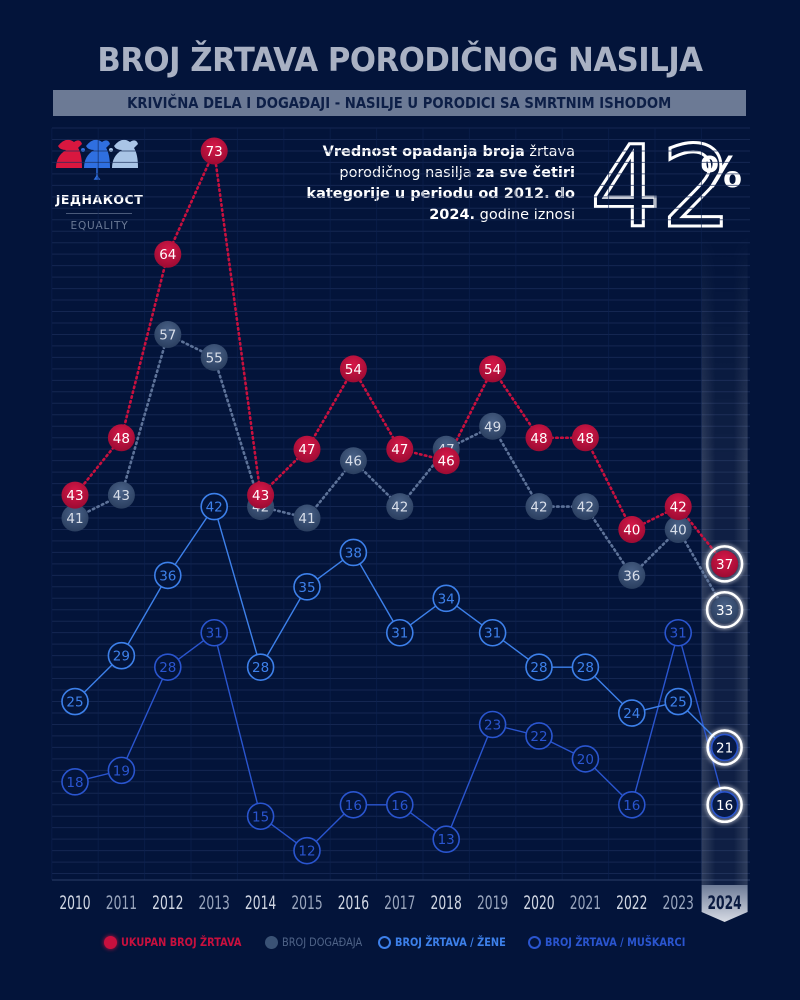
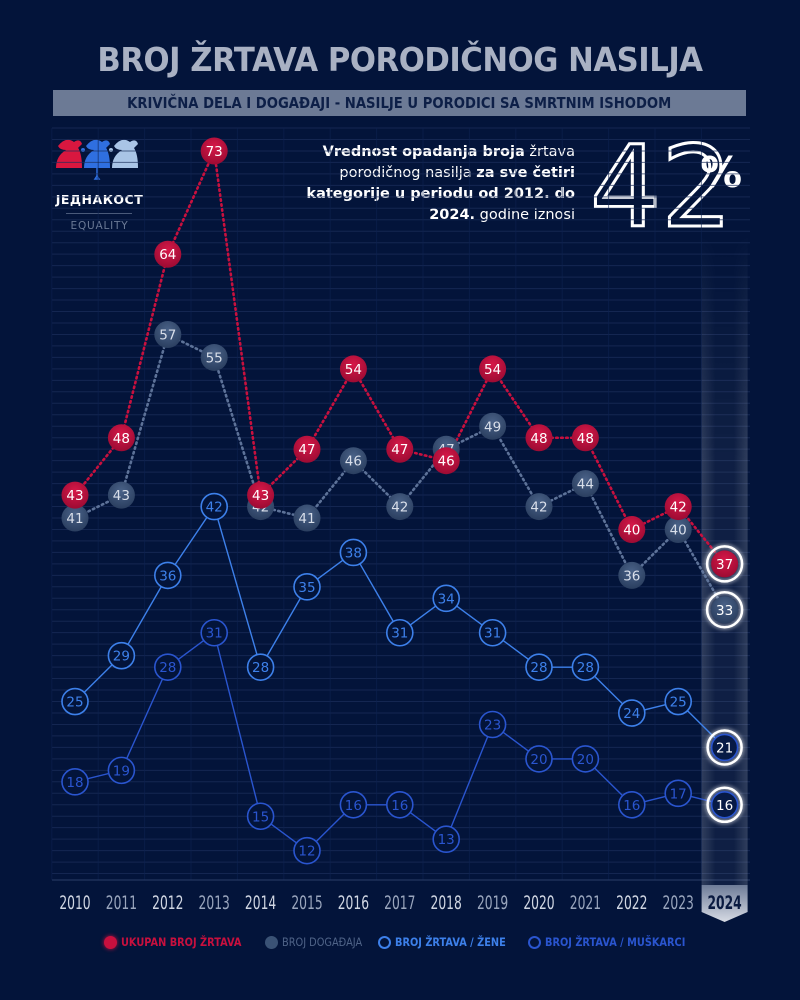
BROJ ŽRTAVA / MUŠKARCI/2020: 22 -> 20
BROJ DOGAĐAJA/2021: 42 -> 44
BROJ ŽRTAVA / MUŠKARCI/2023: 31 -> 17
